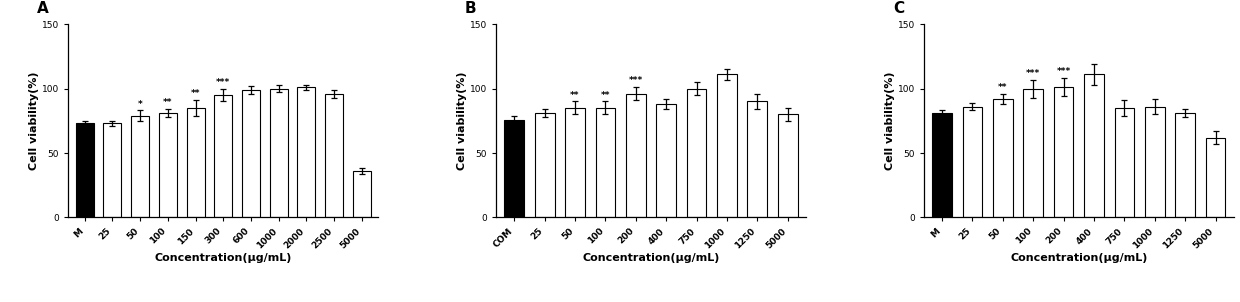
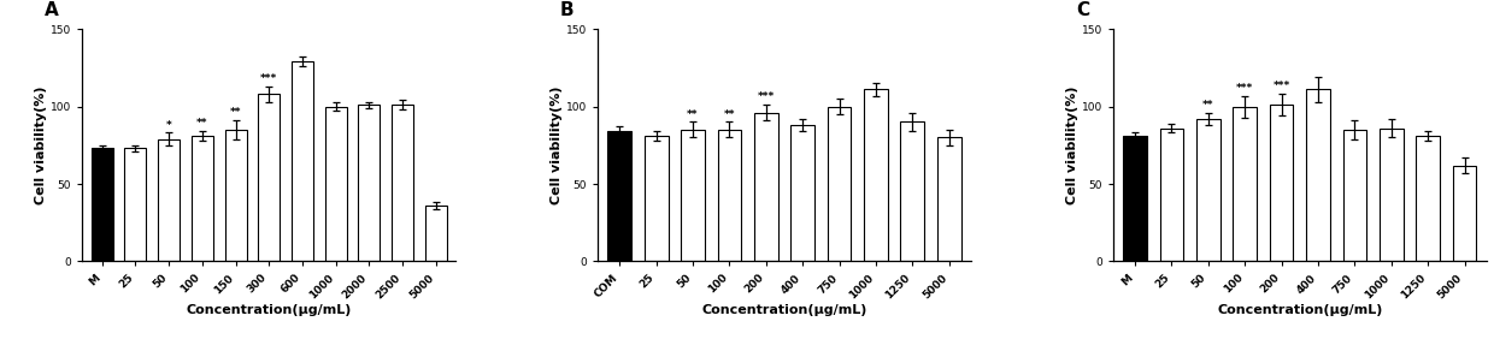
300: 95 -> 108
600: 99 -> 129
2500: 96 -> 101
COM: 76 -> 84
